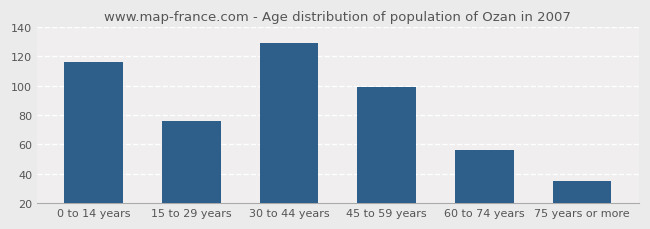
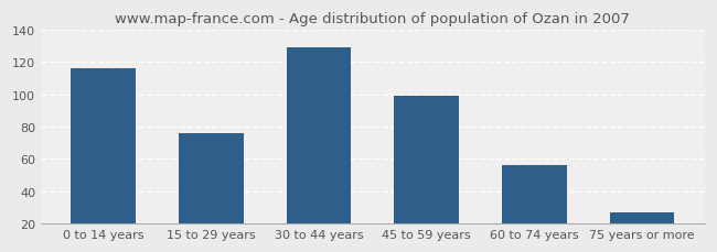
75 years or more: 35 -> 27
